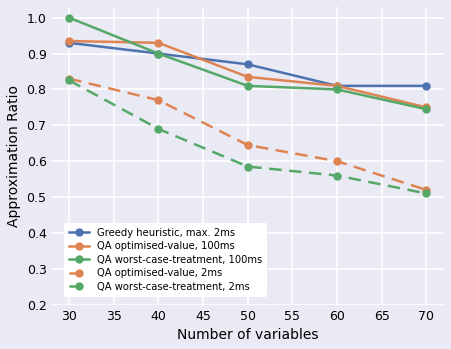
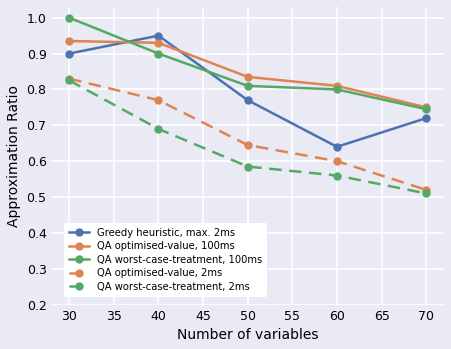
Greedy heuristic, max. 2ms/30: 0.93 -> 0.90
Greedy heuristic, max. 2ms/40: 0.90 -> 0.95
Greedy heuristic, max. 2ms/50: 0.87 -> 0.77
Greedy heuristic, max. 2ms/60: 0.81 -> 0.64
Greedy heuristic, max. 2ms/70: 0.81 -> 0.72
